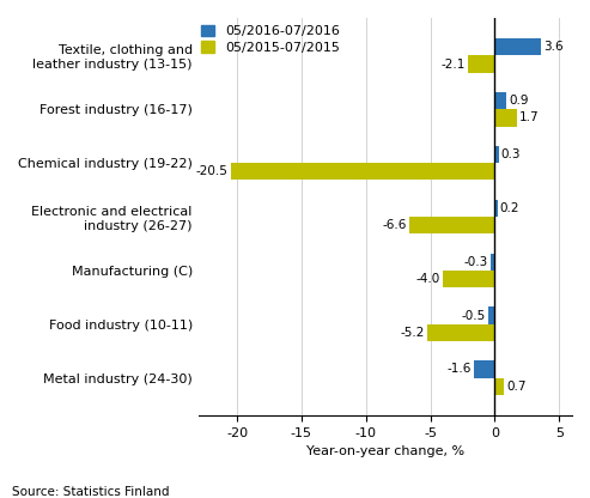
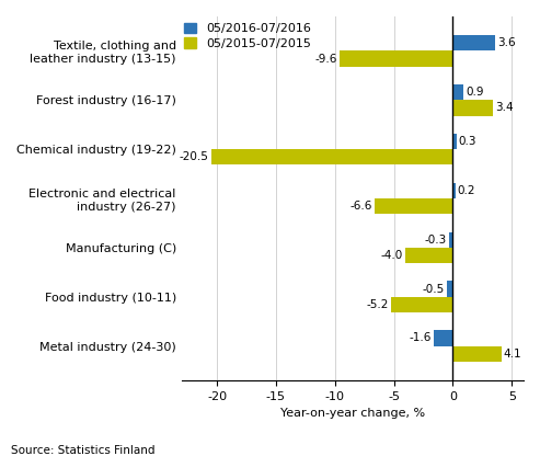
05/2015-07/2015/Textile, clothing and leather industry (13-15): -2.1 -> -9.6
05/2015-07/2015/Forest industry (16-17): 1.7 -> 3.4
05/2015-07/2015/Metal industry (24-30): 0.7 -> 4.1
